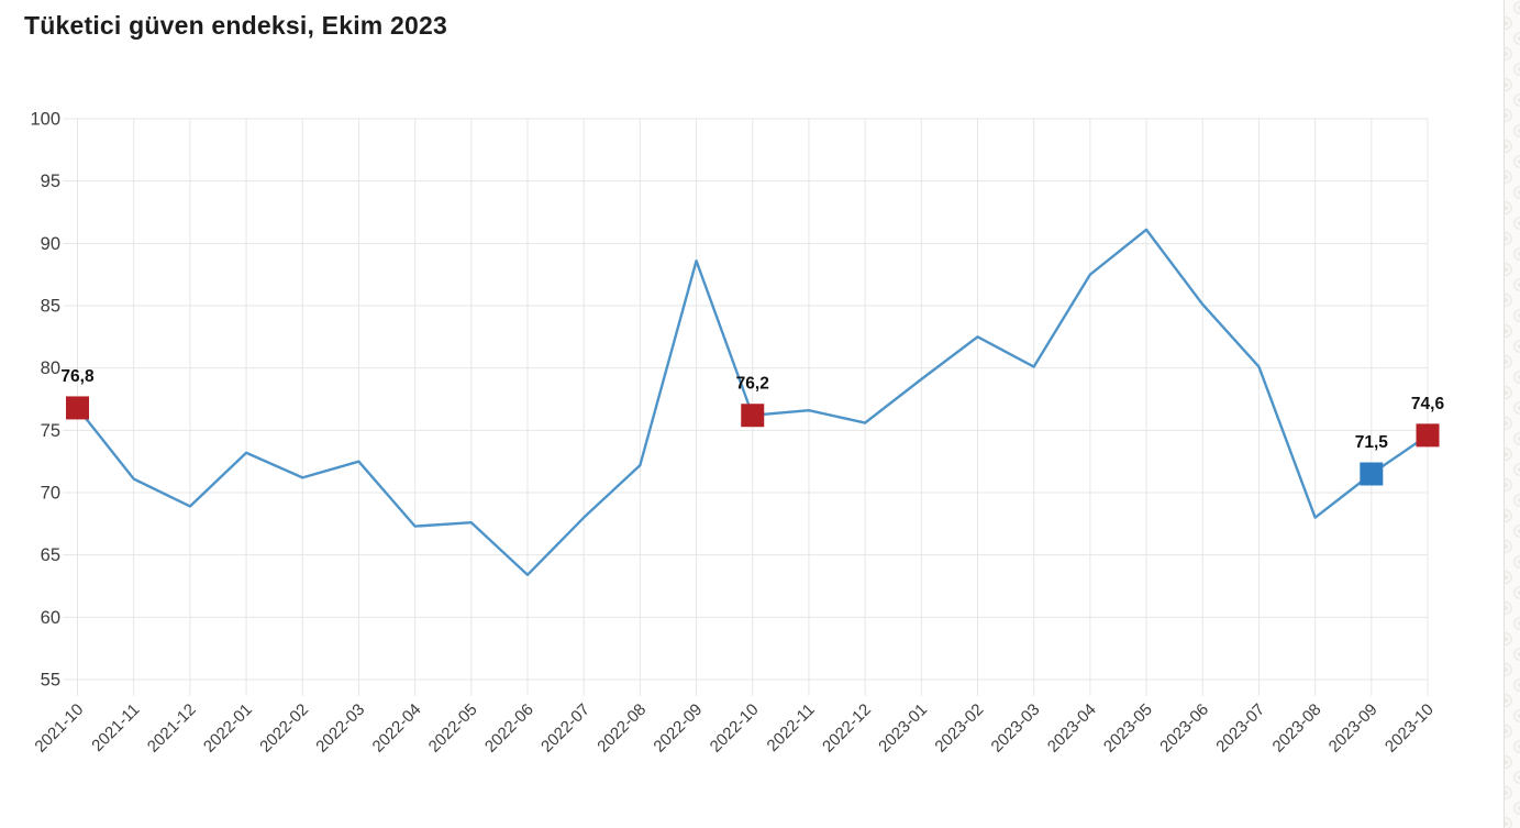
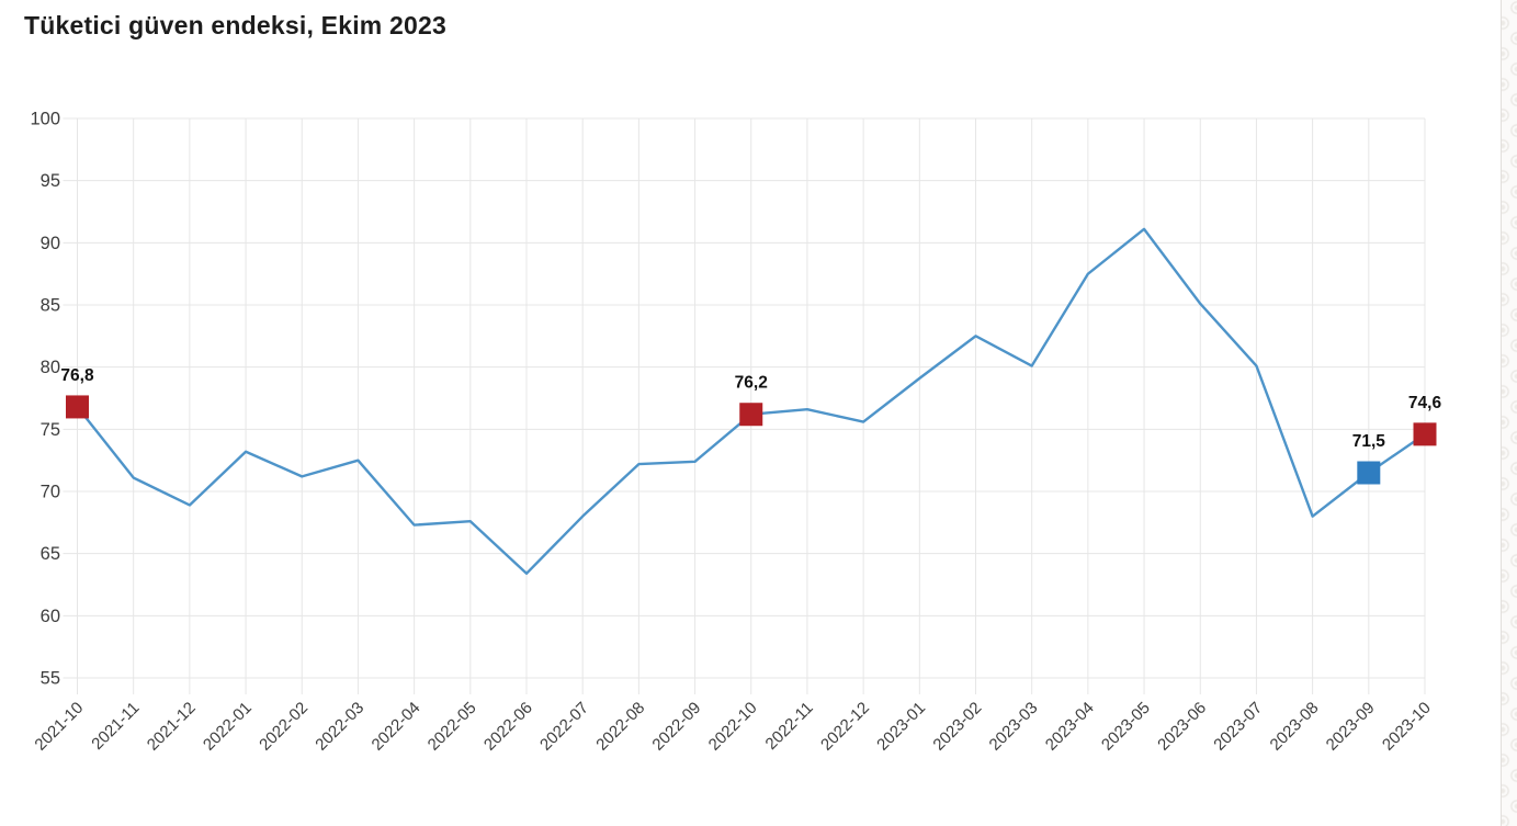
2022-09: 88.6 -> 72.4
